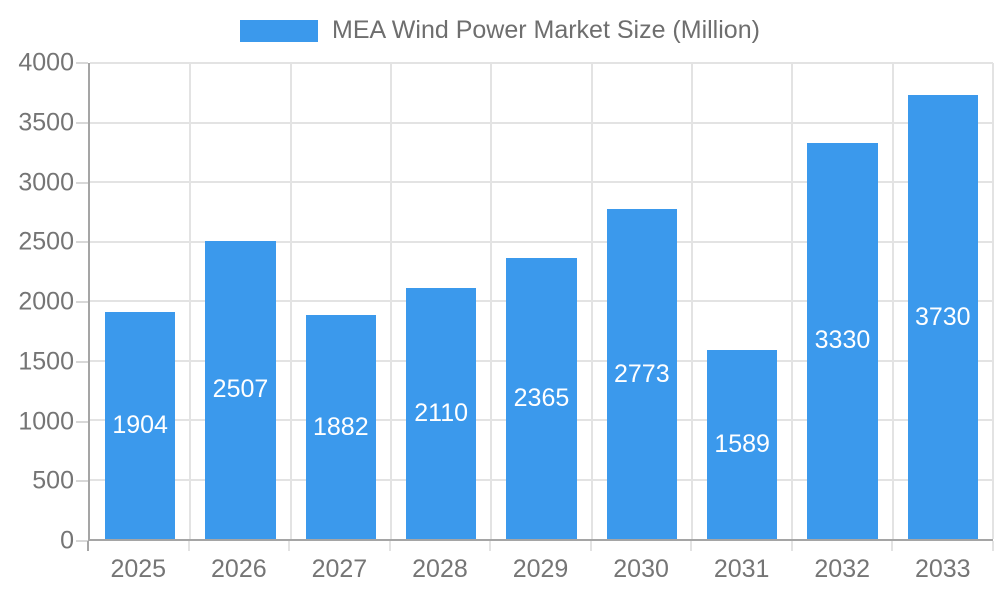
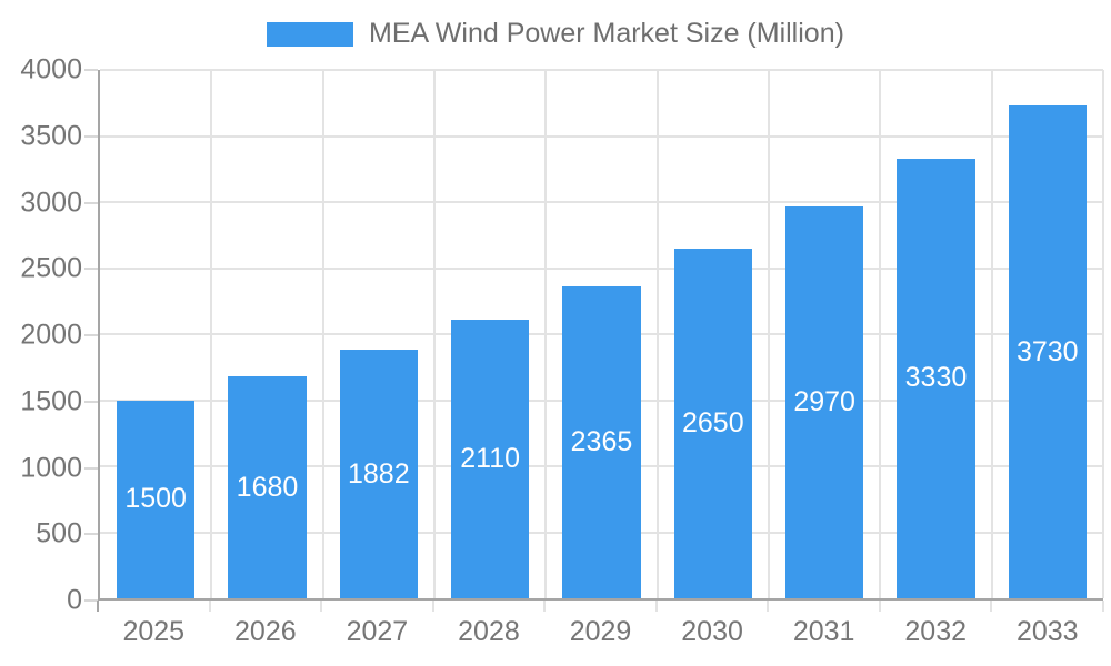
2025: 1904 -> 1500
2026: 2507 -> 1680
2030: 2773 -> 2650
2031: 1589 -> 2970
